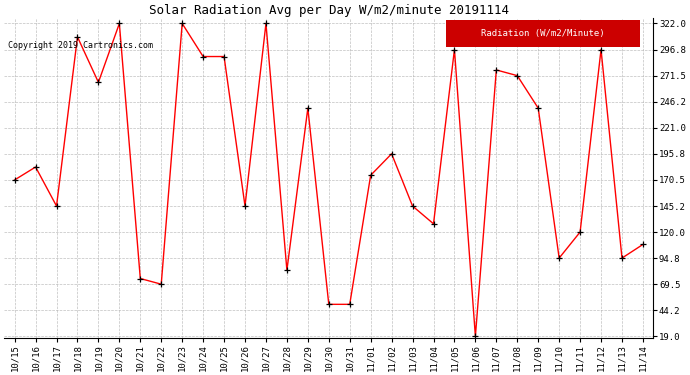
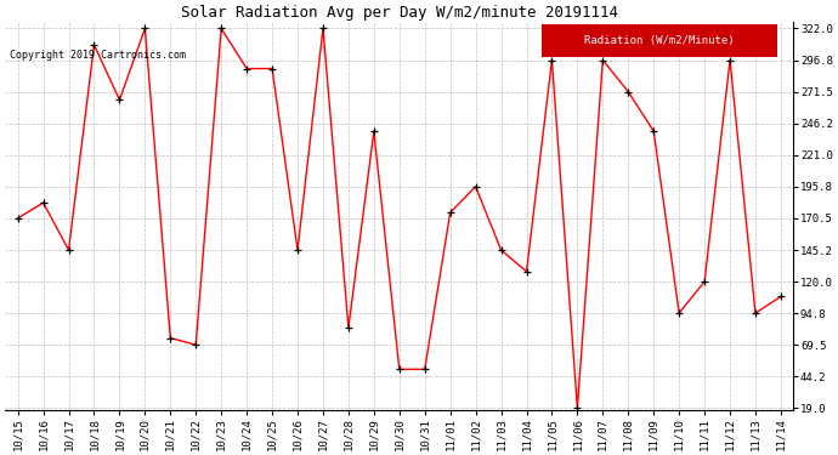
11/07: 277 -> 297
